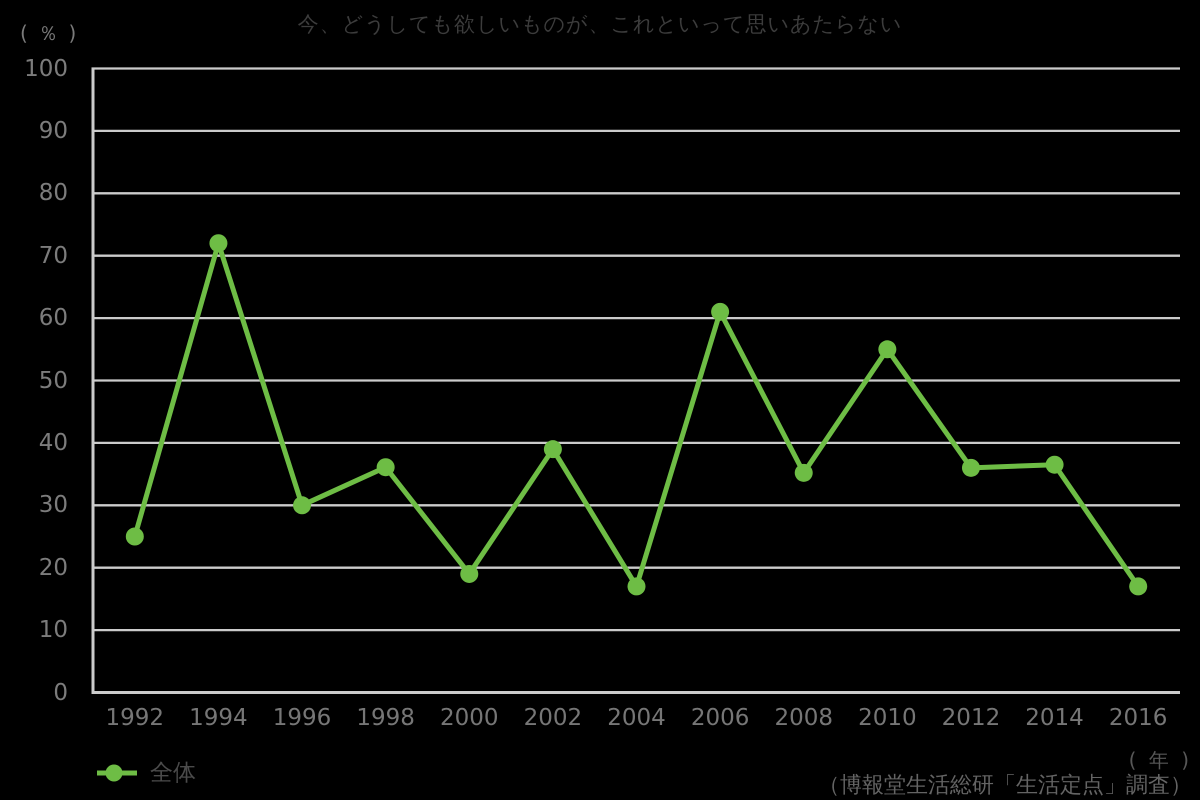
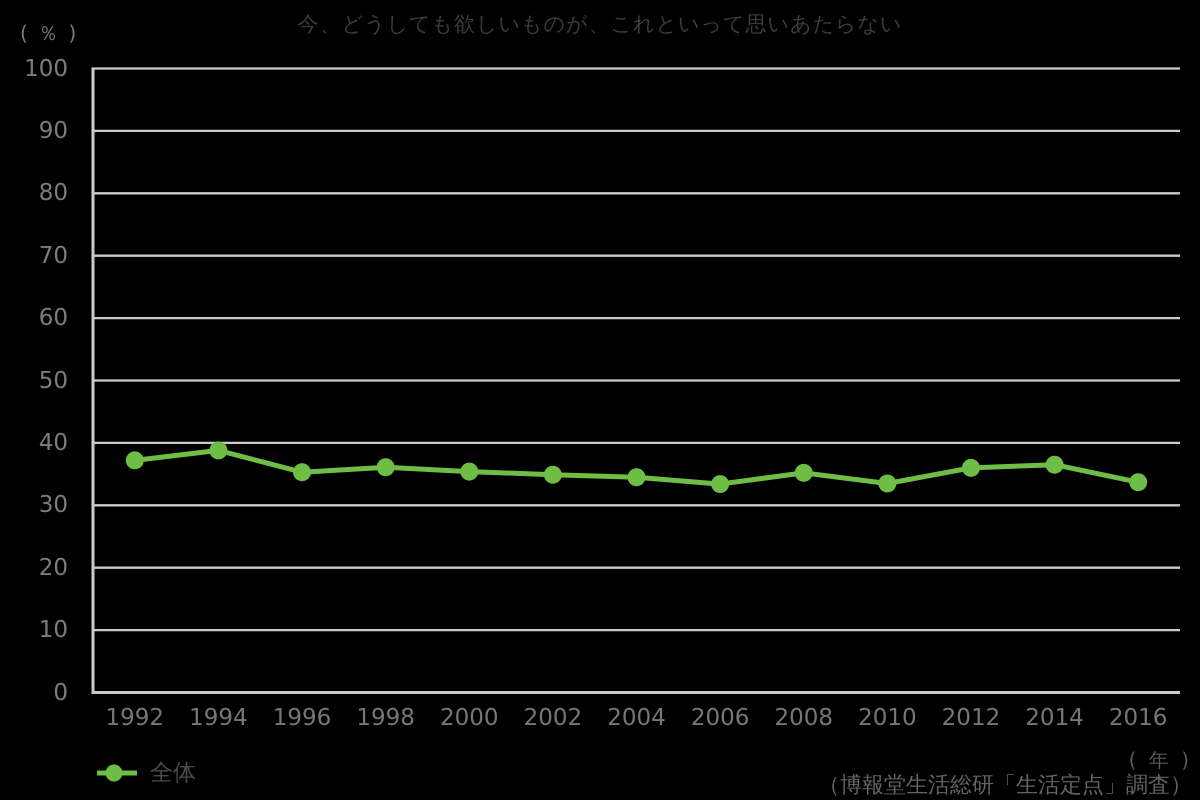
1992: 25 -> 37
1994: 72 -> 39
1996: 30 -> 35
2000: 19 -> 35
2002: 39 -> 35
2004: 17 -> 34
2006: 61 -> 33
2010: 55 -> 34
2016: 17 -> 34
